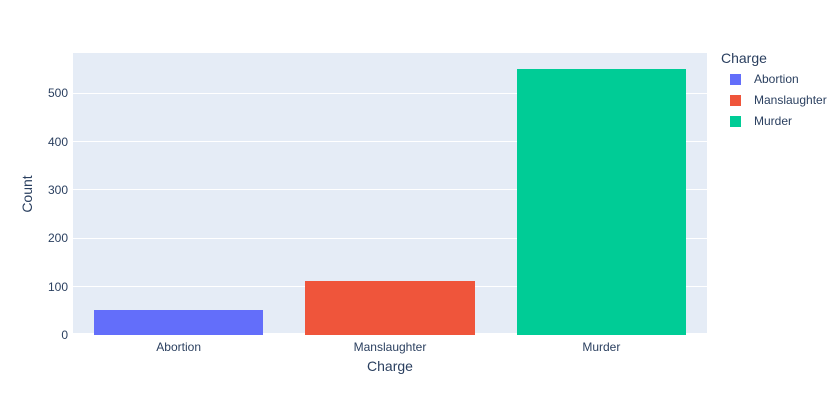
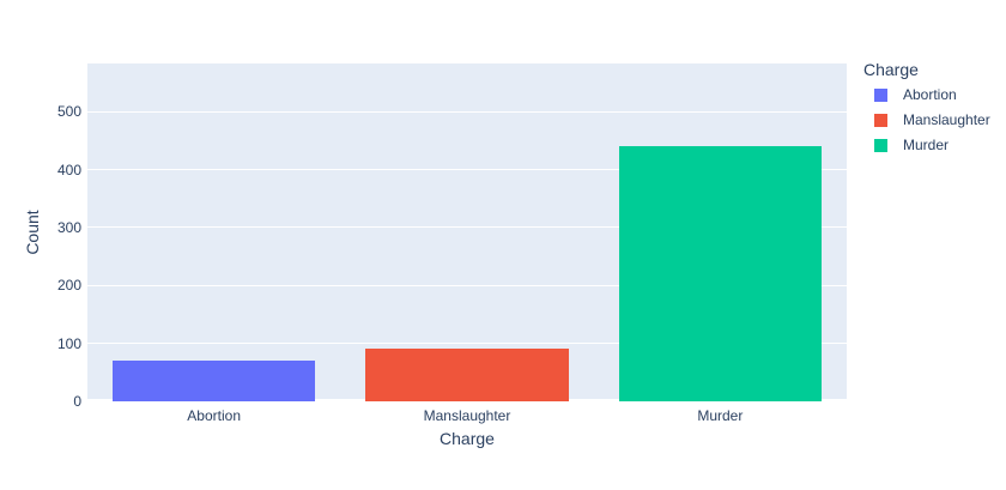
Abortion: 50 -> 70
Manslaughter: 110 -> 90
Murder: 550 -> 440
